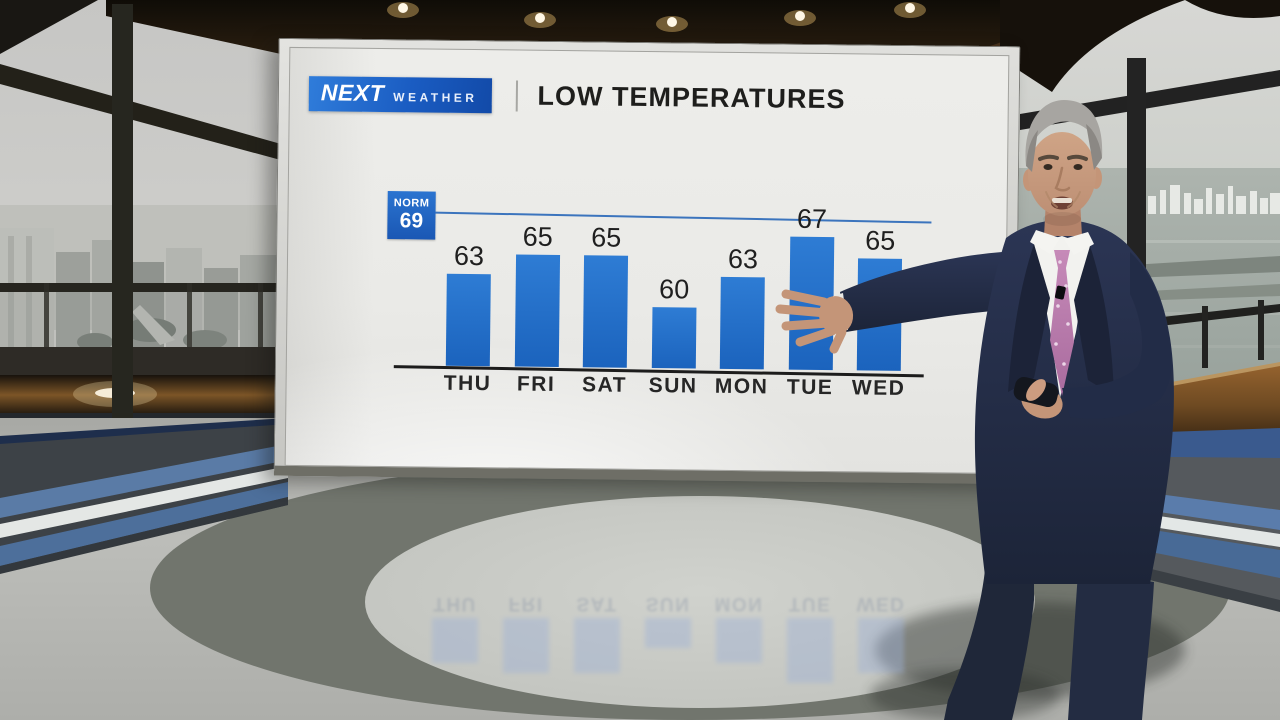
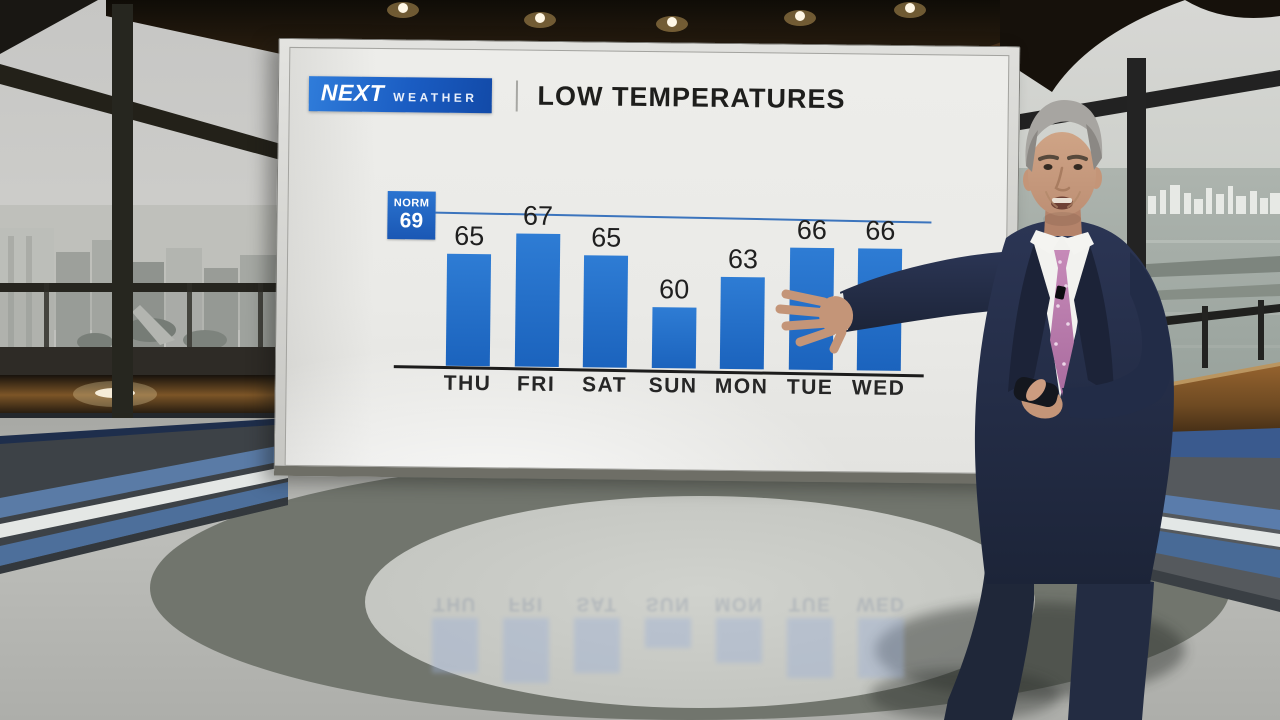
THU: 63 -> 65
FRI: 65 -> 67
TUE: 67 -> 66
WED: 65 -> 66
